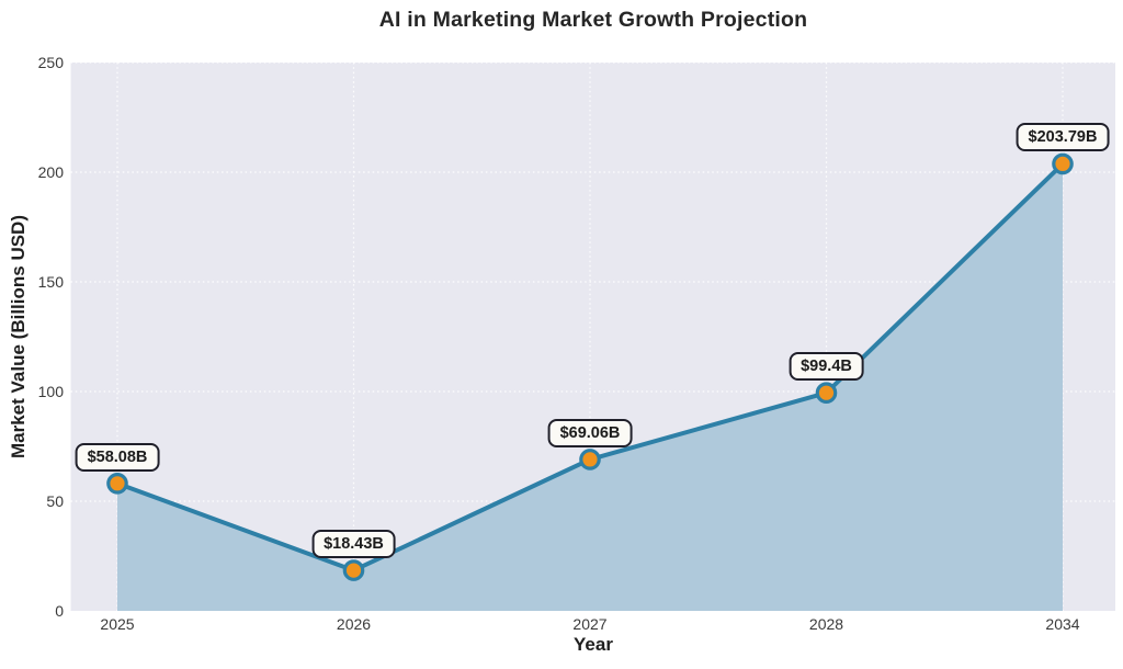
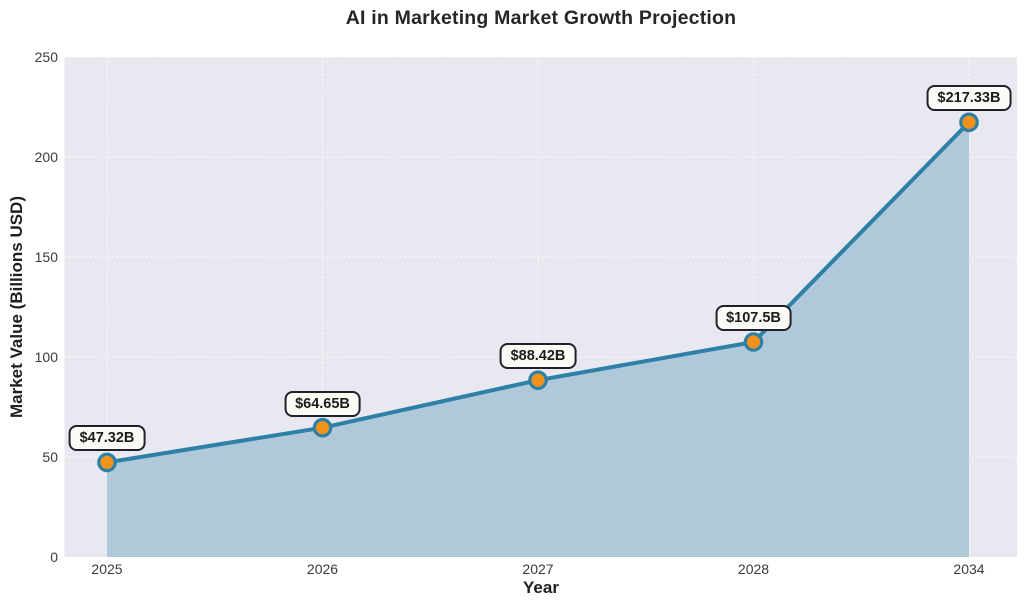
2025: $58.08B -> $47.32B
2026: $18.43B -> $64.65B
2027: $69.06B -> $88.42B
2028: $99.4B -> $107.5B
2034: $203.79B -> $217.33B
